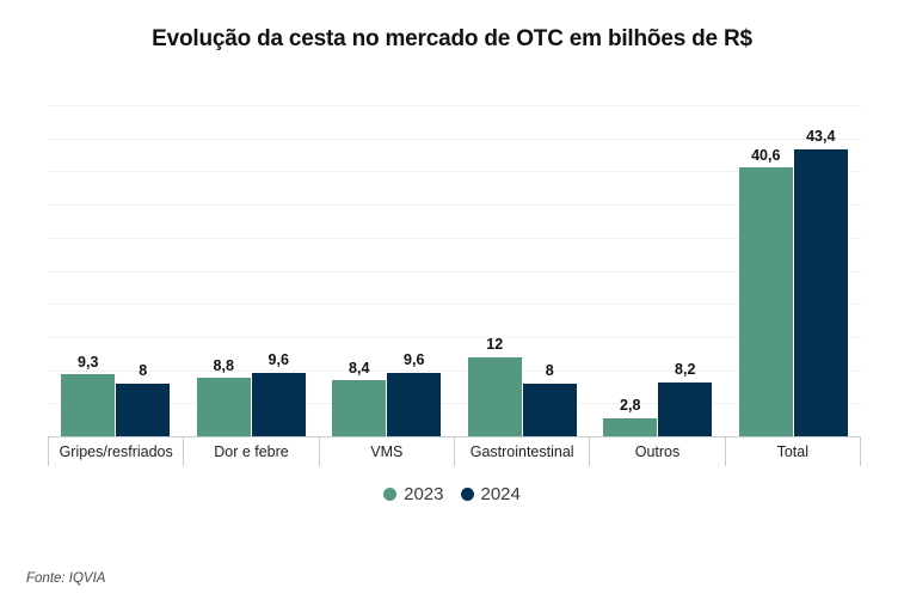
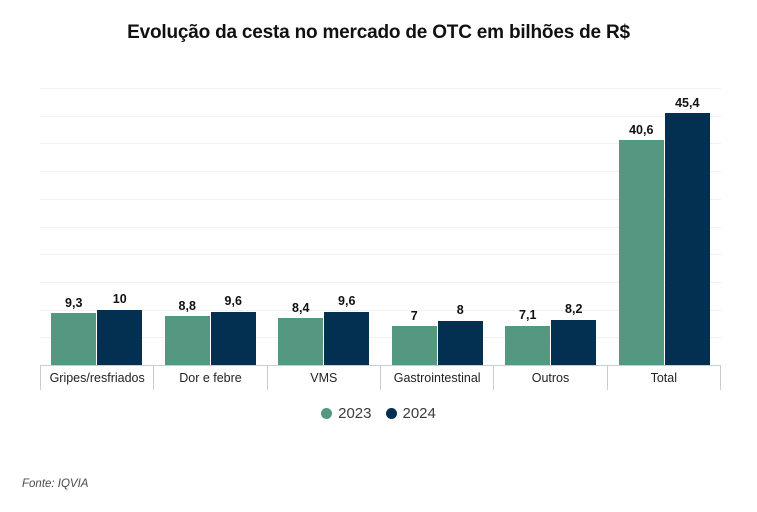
2024/Gripes/resfriados: 8 -> 10
2023/Gastrointestinal: 12 -> 7
2023/Outros: 2,8 -> 7,1
2024/Total: 43,4 -> 45,4
